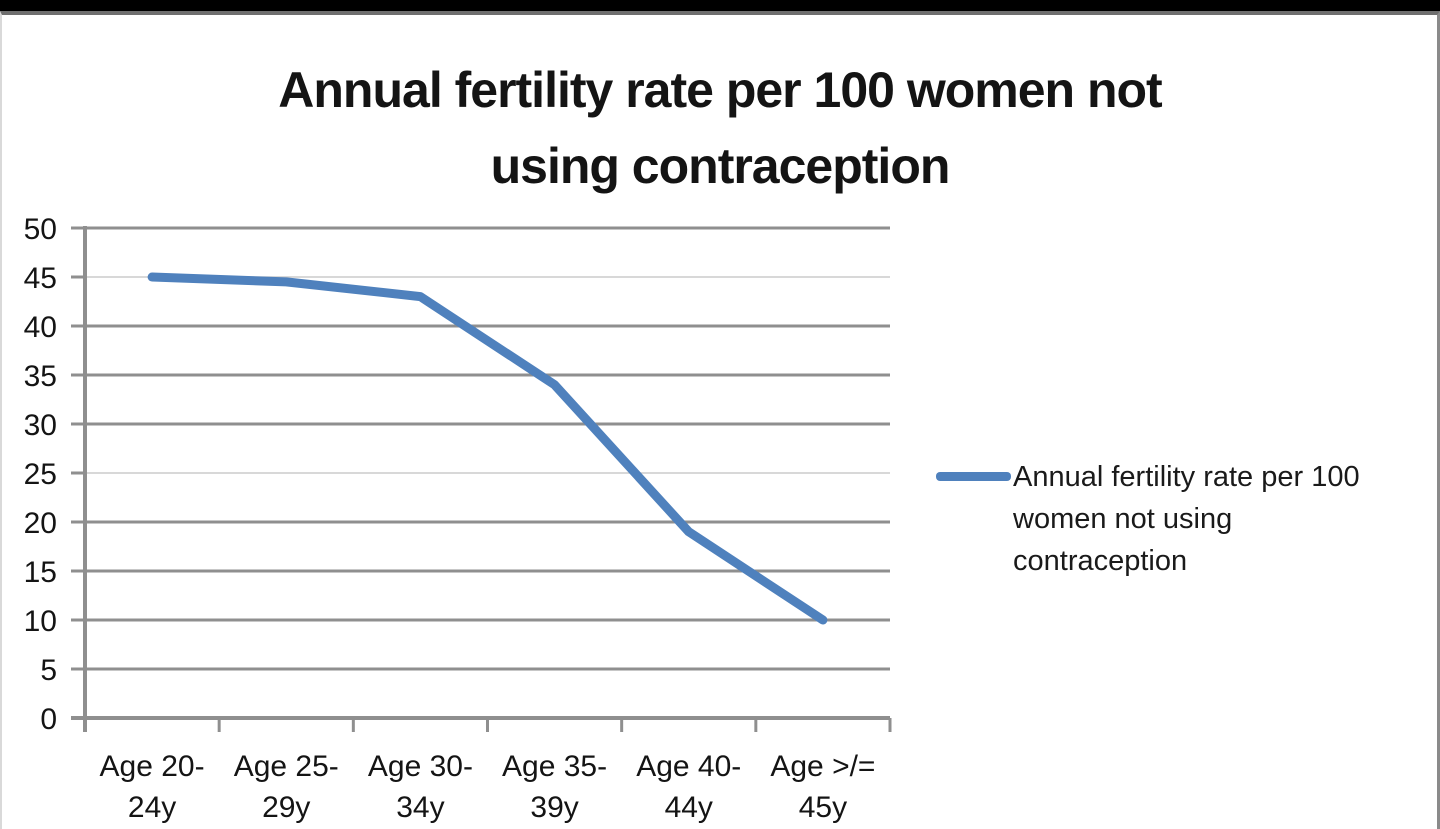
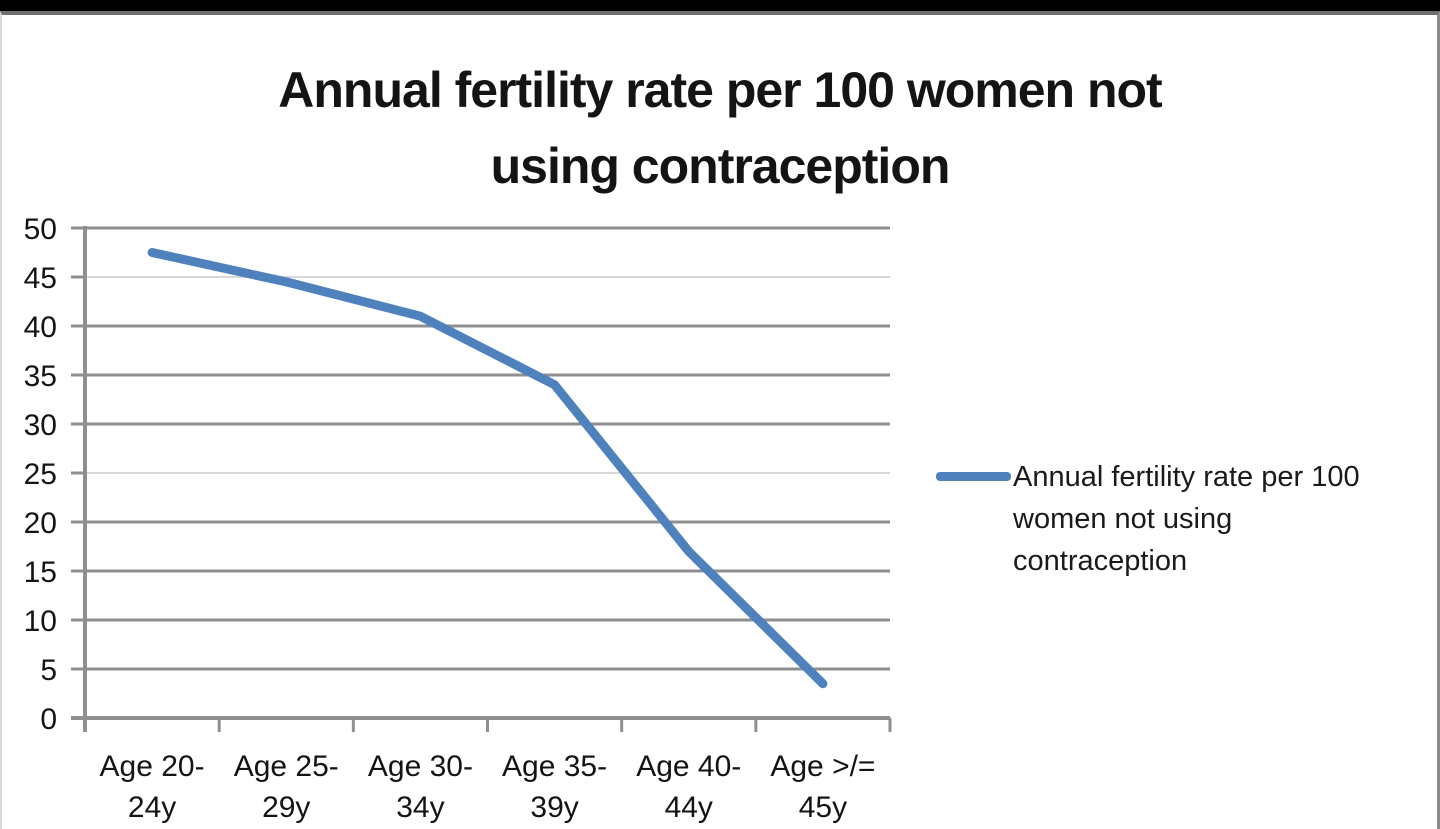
Age 20-24y: 45 -> 48
Age 30-34y: 43 -> 41
Age 40-44y: 19 -> 17
Age >/= 45y: 10 -> 4
